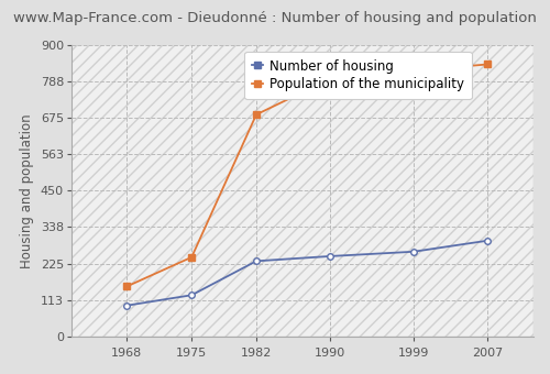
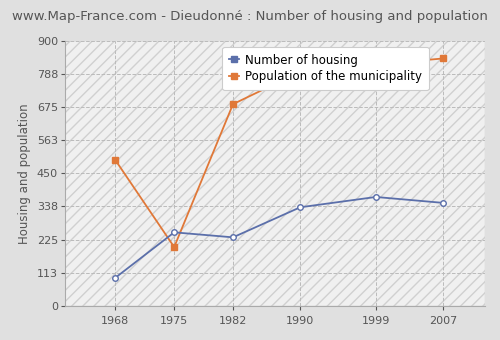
Population of the municipality/1968: 155 -> 495
Number of housing/1975: 128 -> 250
Population of the municipality/1975: 245 -> 200
Number of housing/1990: 248 -> 335
Number of housing/1999: 262 -> 370
Number of housing/2007: 296 -> 350
